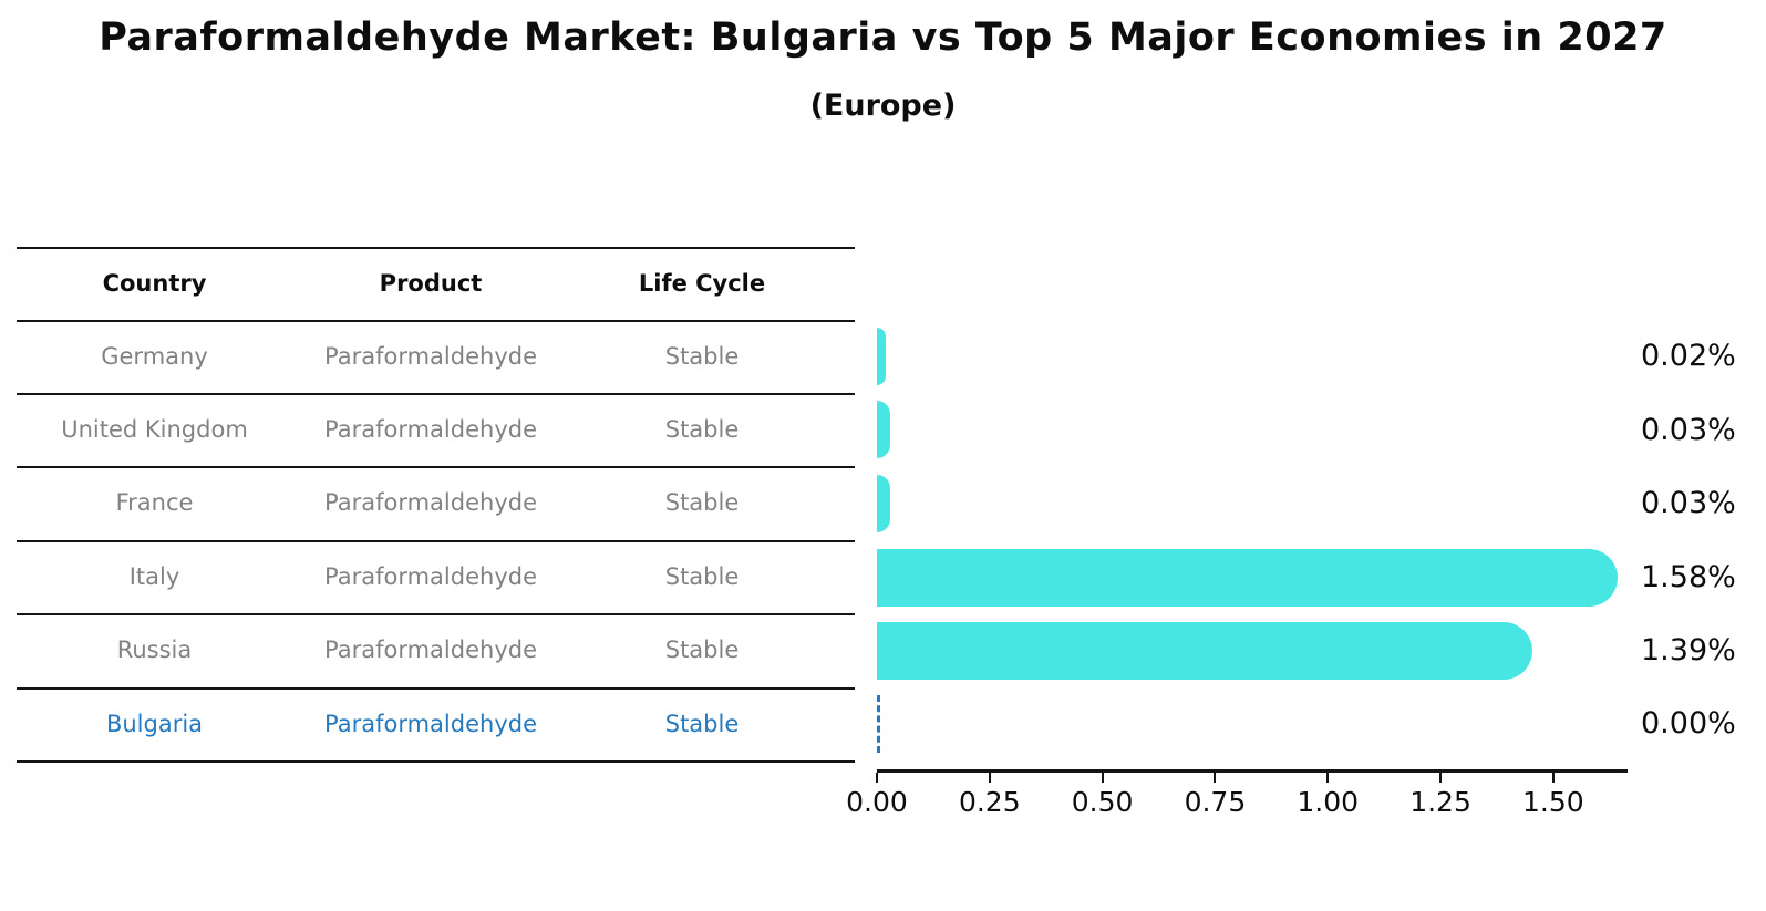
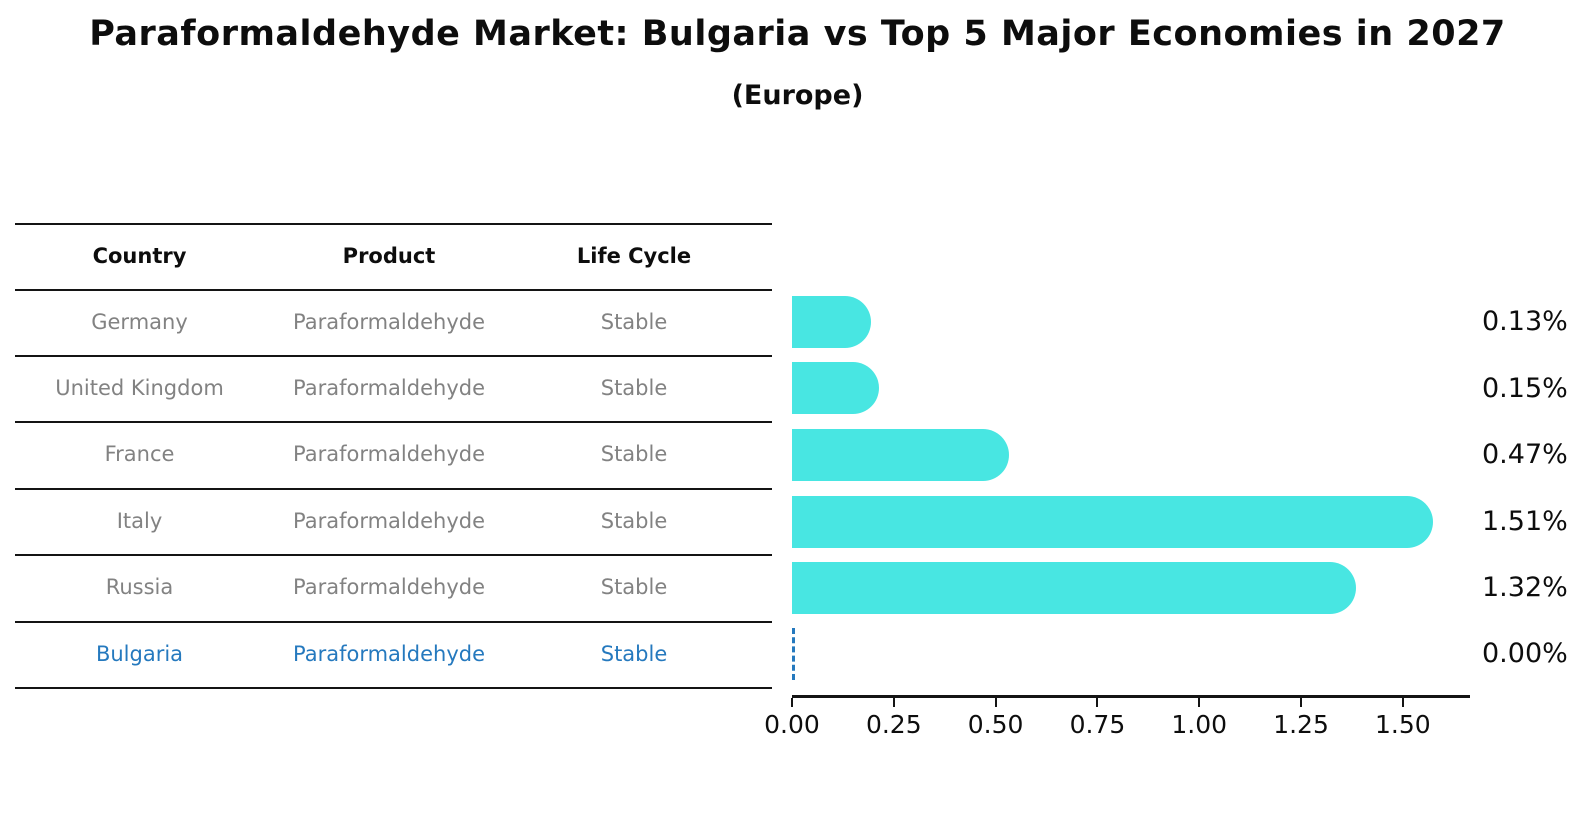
Germany: 0.02% -> 0.13%
United Kingdom: 0.03% -> 0.15%
France: 0.03% -> 0.47%
Italy: 1.58% -> 1.51%
Russia: 1.39% -> 1.32%
